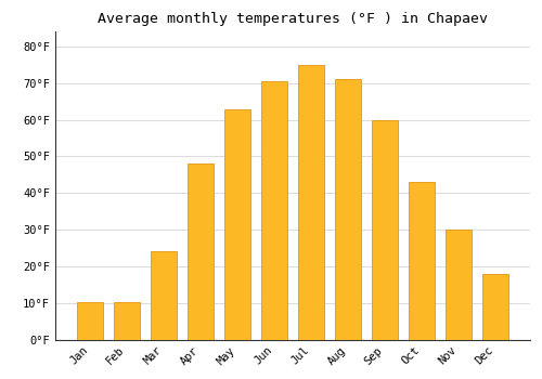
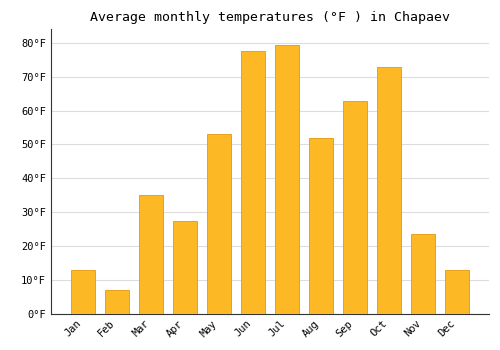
Jan: 10.4°F -> 13.0°F
Feb: 10.4°F -> 7.0°F
Mar: 24.0°F -> 35.0°F
Apr: 48.0°F -> 27.5°F
May: 63.0°F -> 53.0°F
Jun: 70.5°F -> 77.5°F
Jul: 75.0°F -> 79.5°F
Aug: 71.0°F -> 52.0°F
Sep: 60.0°F -> 63.0°F
Oct: 43.0°F -> 73.0°F
Nov: 30.0°F -> 23.5°F
Dec: 18.0°F -> 13.0°F
